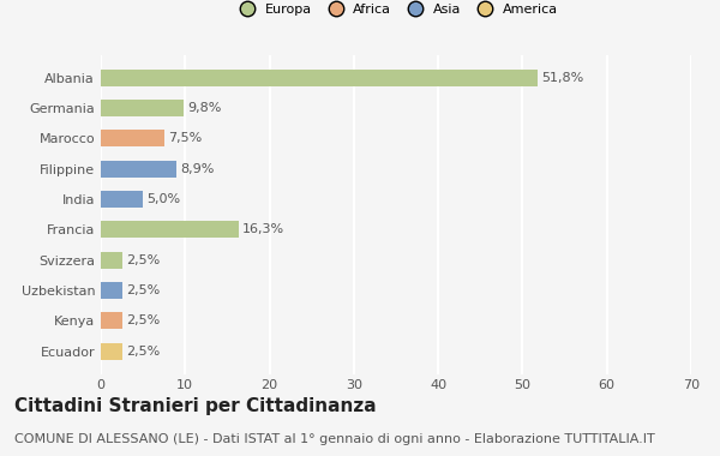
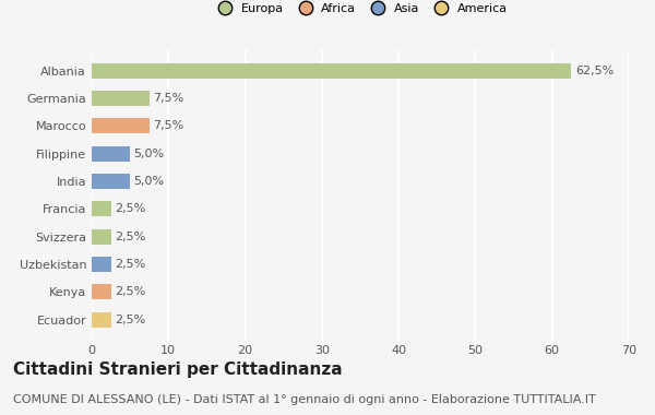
Albania: 51,8% -> 62,5%
Germania: 9,8% -> 7,5%
Filippine: 8,9% -> 5,0%
Francia: 16,3% -> 2,5%
